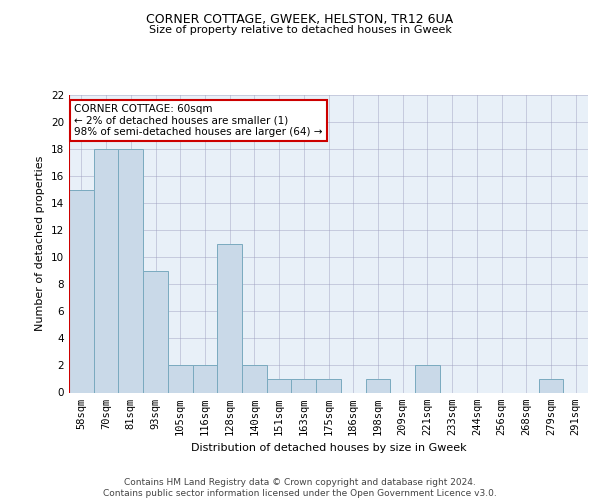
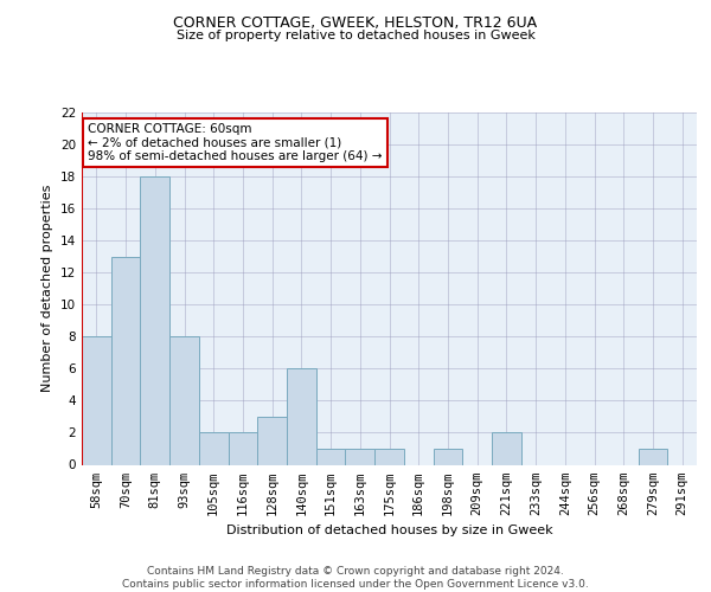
58sqm: 15 -> 8
70sqm: 18 -> 13
93sqm: 9 -> 8
128sqm: 11 -> 3
140sqm: 2 -> 6
